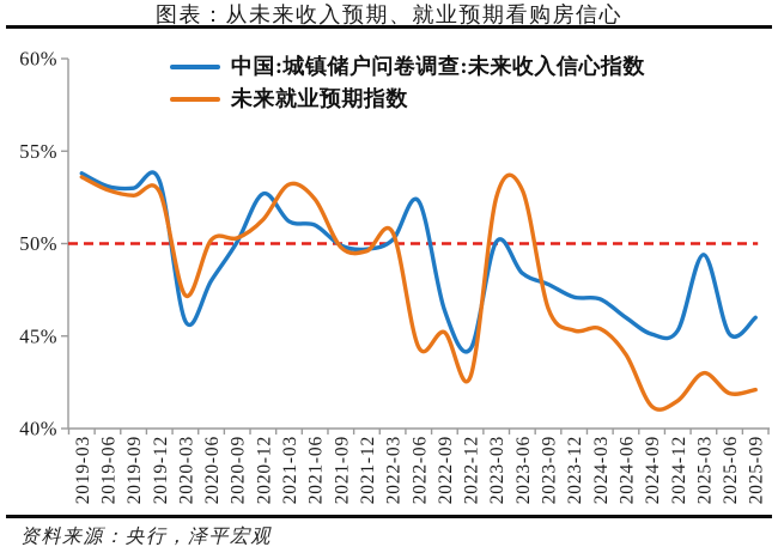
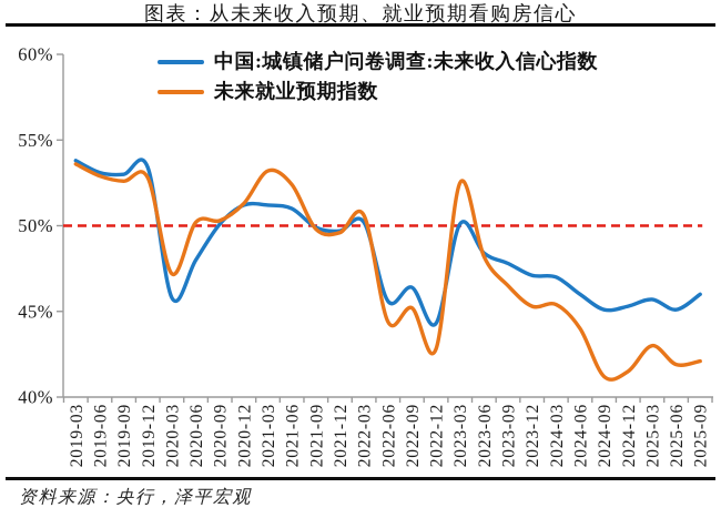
中国:城镇储户问卷调查:未来收入信心指数/2020-12: 52.7% -> 51.2%
中国:城镇储户问卷调查:未来收入信心指数/2022-06: 52.3% -> 45.6%
未来就业预期指数/2023-06: 52.9% -> 48.2%
中国:城镇储户问卷调查:未来收入信心指数/2025-03: 49.4% -> 45.7%
